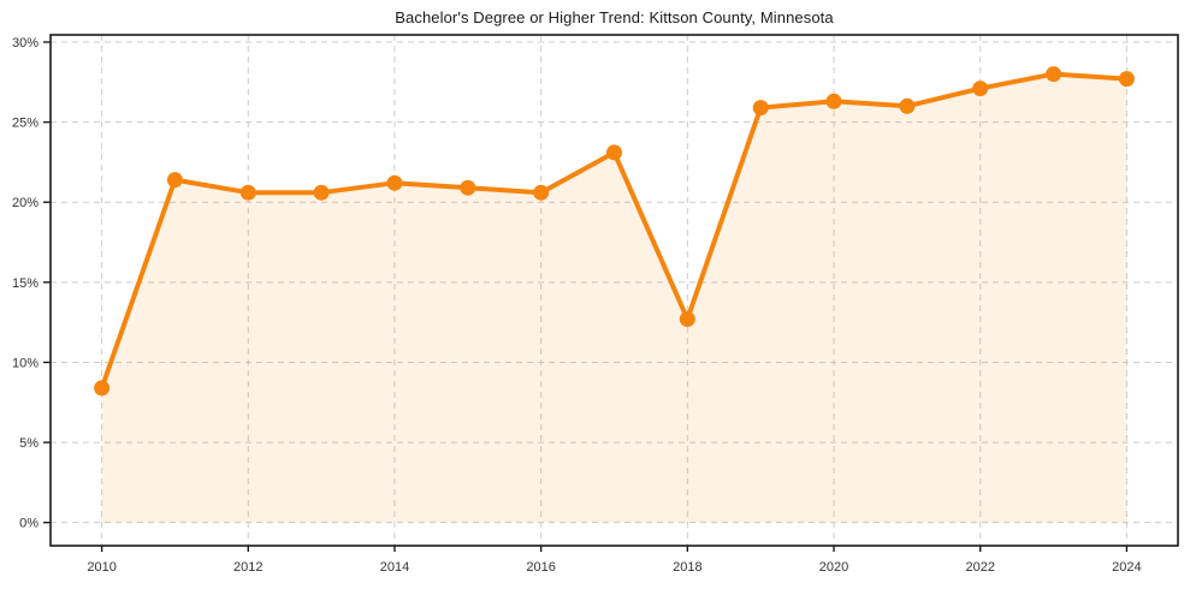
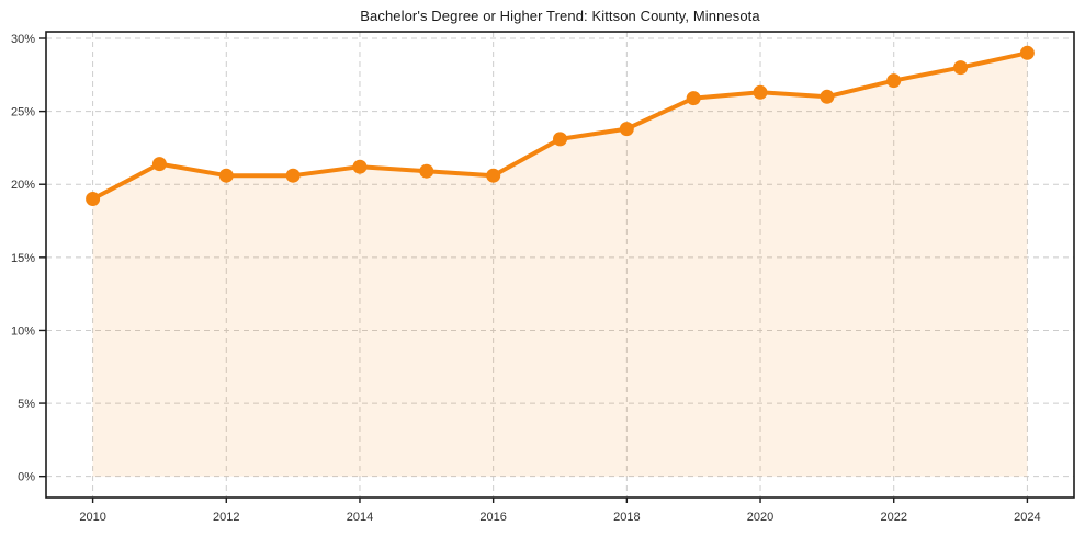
2010: 8.4% -> 19.0%
2018: 12.7% -> 23.8%
2024: 27.7% -> 29.0%
